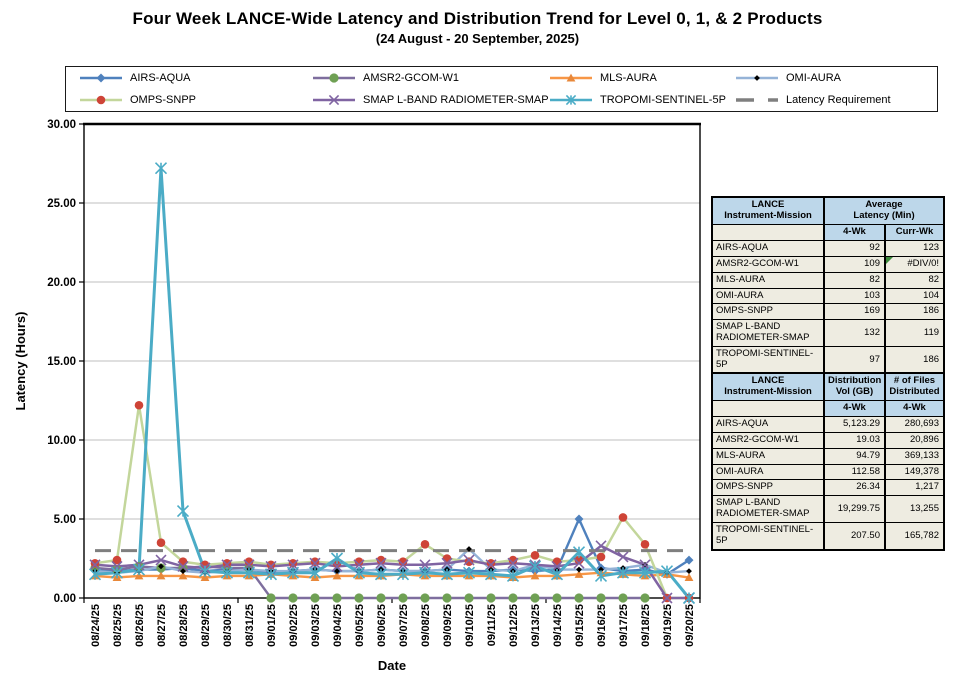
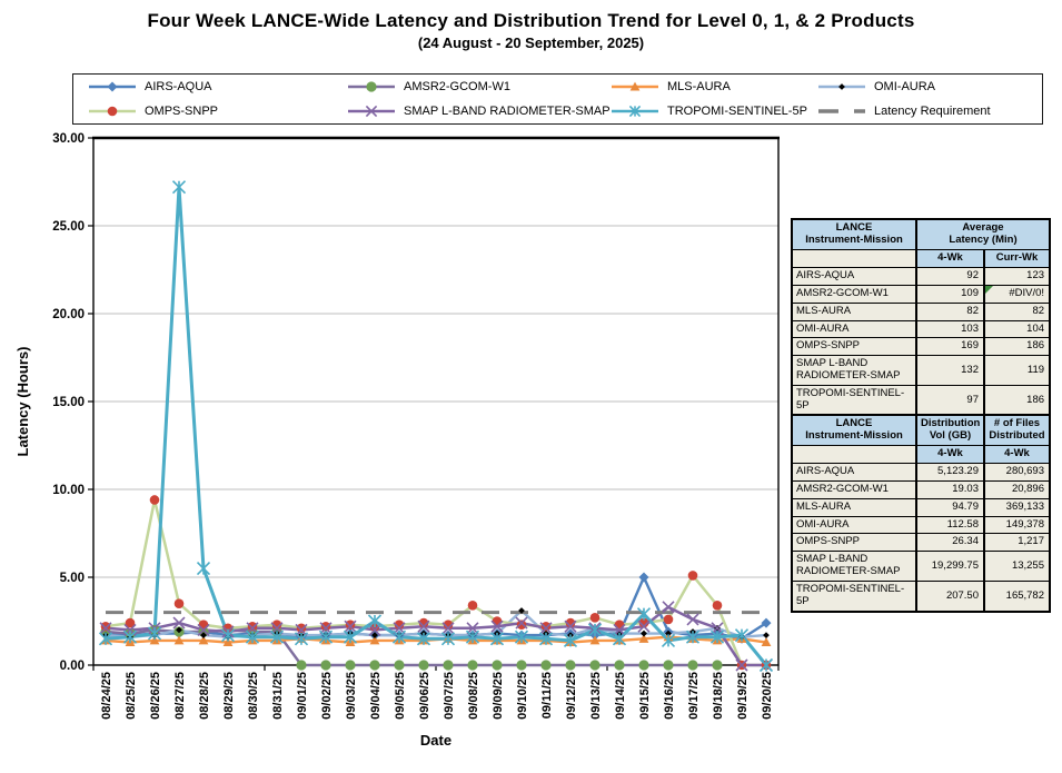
OMPS-SNPP/08/26/25: 12.2 -> 9.4
